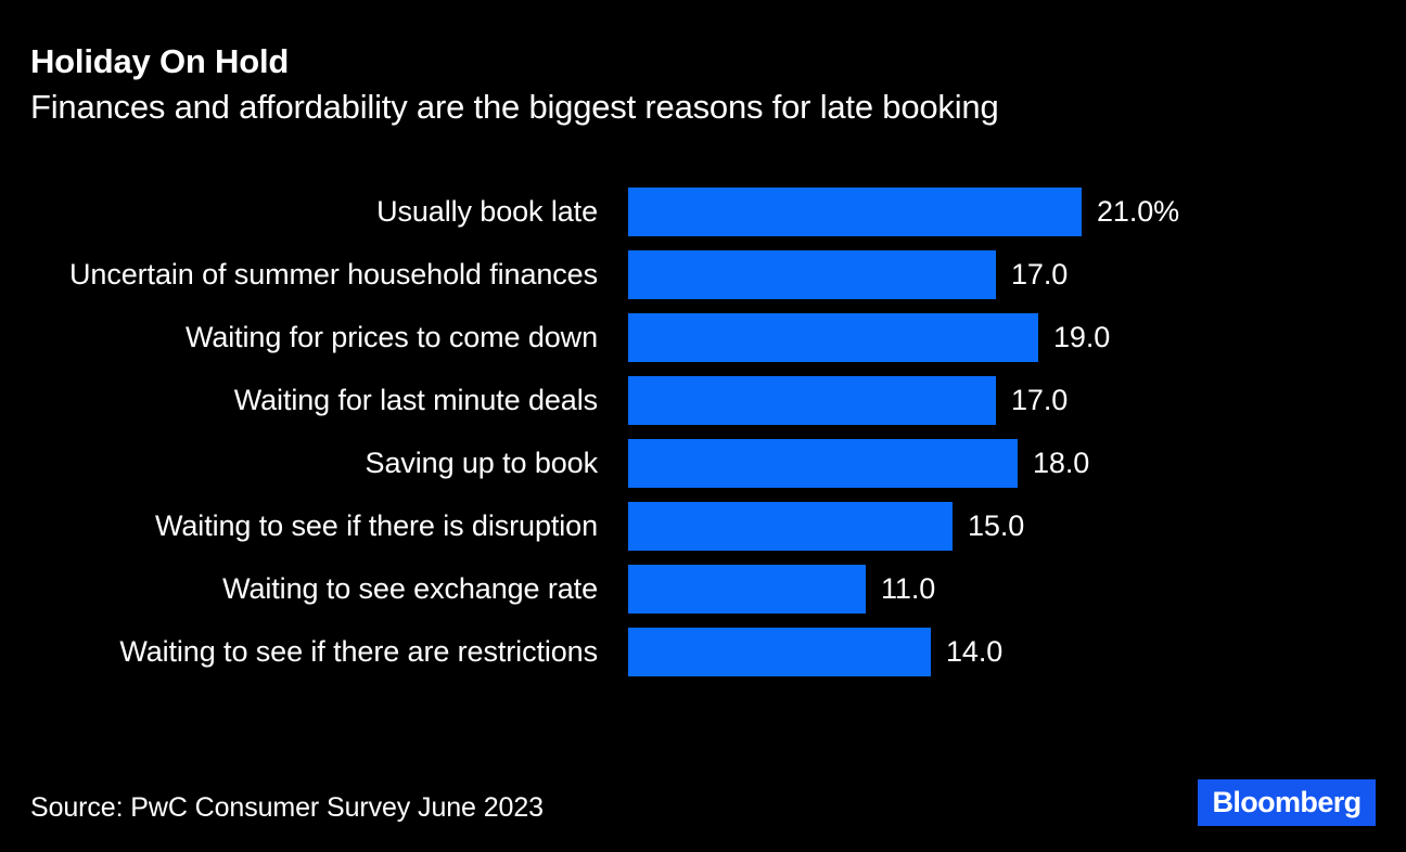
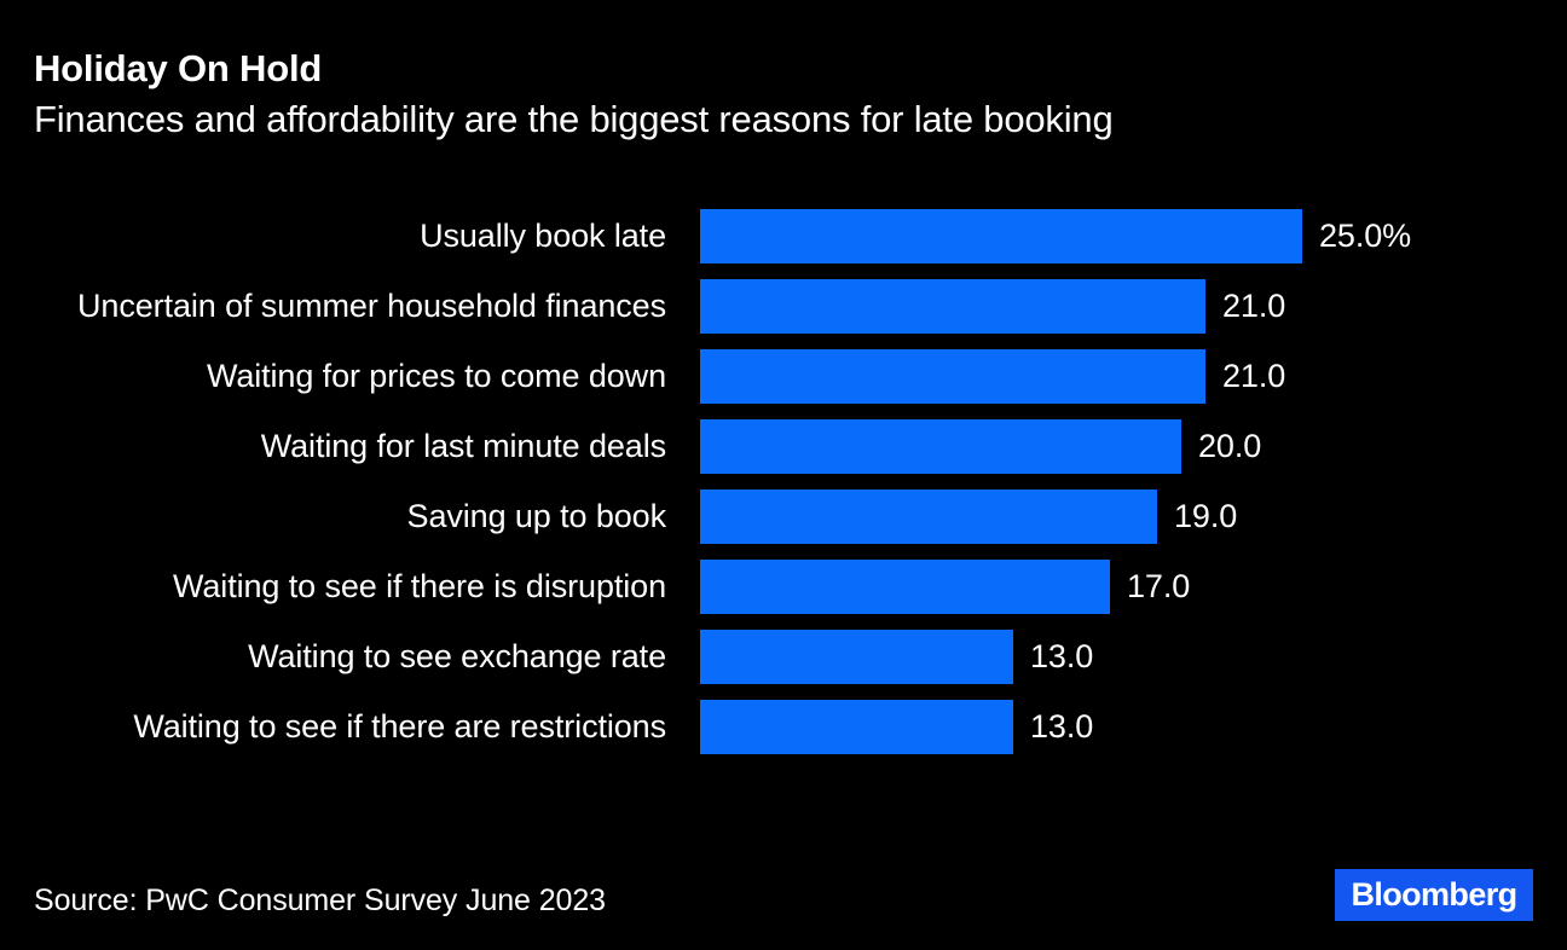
Usually book late: 21.0% -> 25.0%
Uncertain of summer household finances: 17.0 -> 21.0
Waiting for prices to come down: 19.0 -> 21.0
Waiting for last minute deals: 17.0 -> 20.0
Saving up to book: 18.0 -> 19.0
Waiting to see if there is disruption: 15.0 -> 17.0
Waiting to see exchange rate: 11.0 -> 13.0
Waiting to see if there are restrictions: 14.0 -> 13.0
